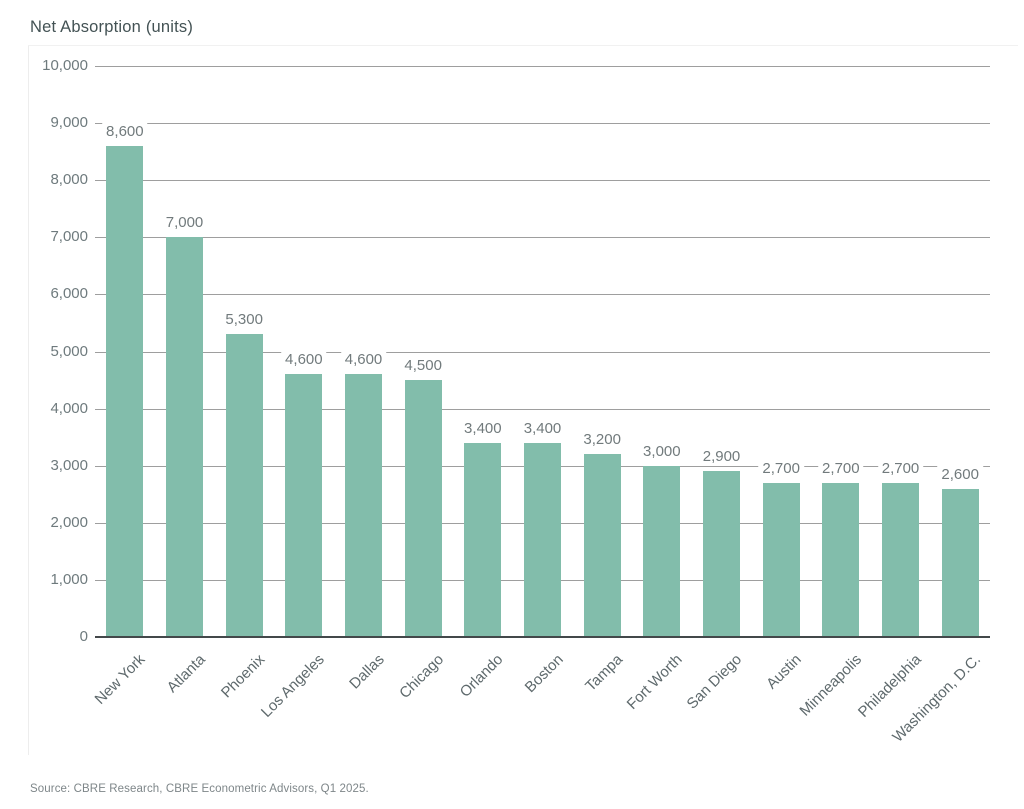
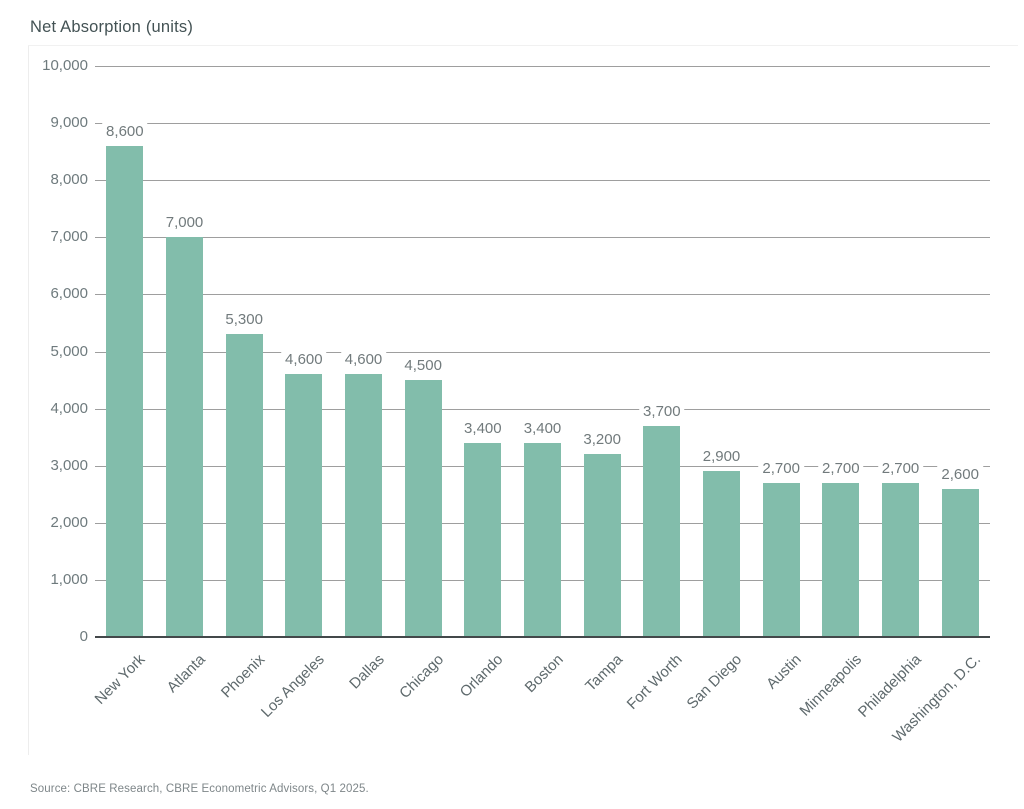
Fort Worth: 3,000 -> 3,700
